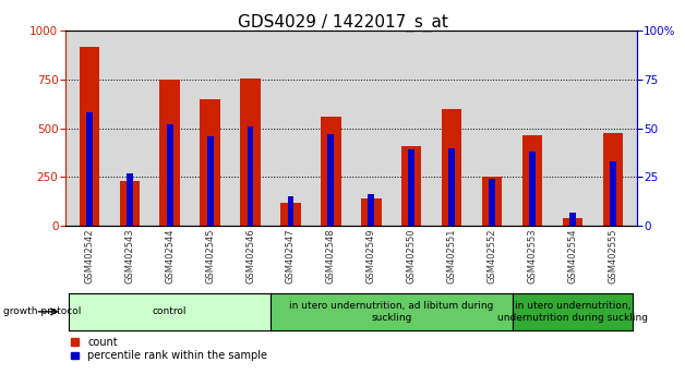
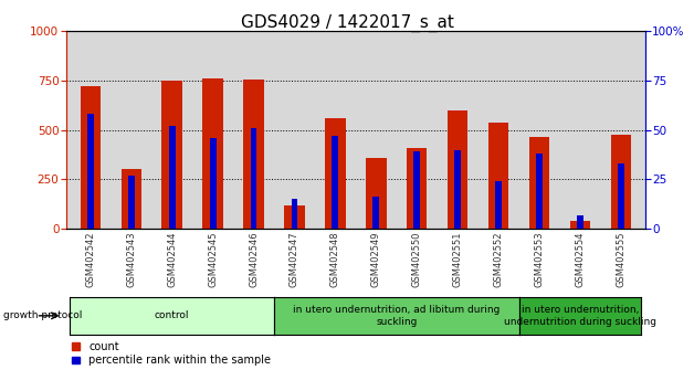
count/GSM402542: 920 -> 720
count/GSM402543: 230 -> 300
count/GSM402545: 650 -> 760
count/GSM402549: 140 -> 360
count/GSM402552: 250 -> 540
